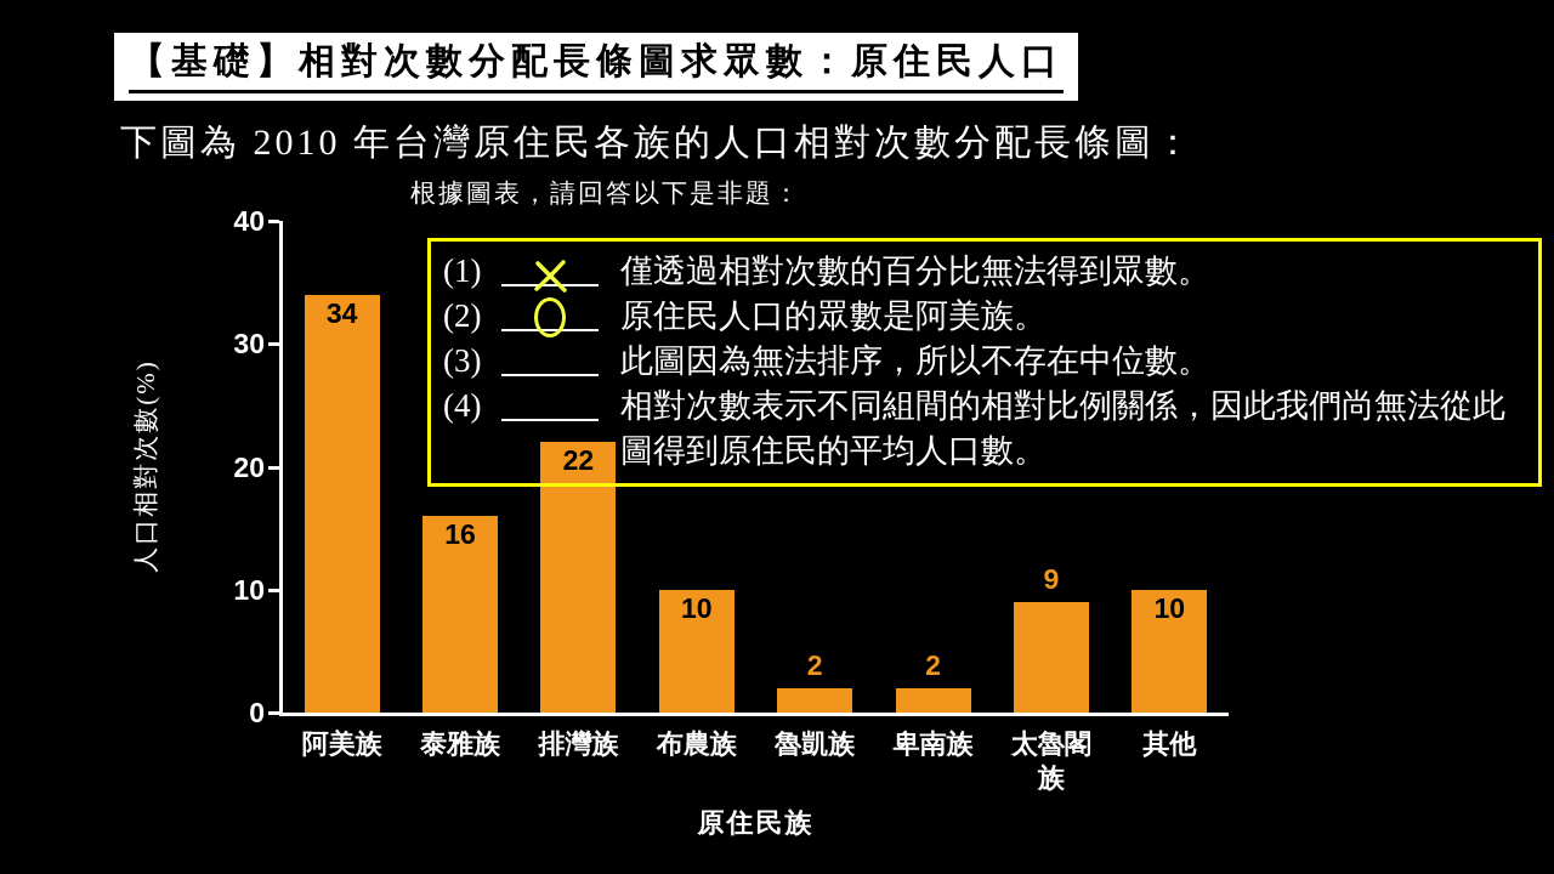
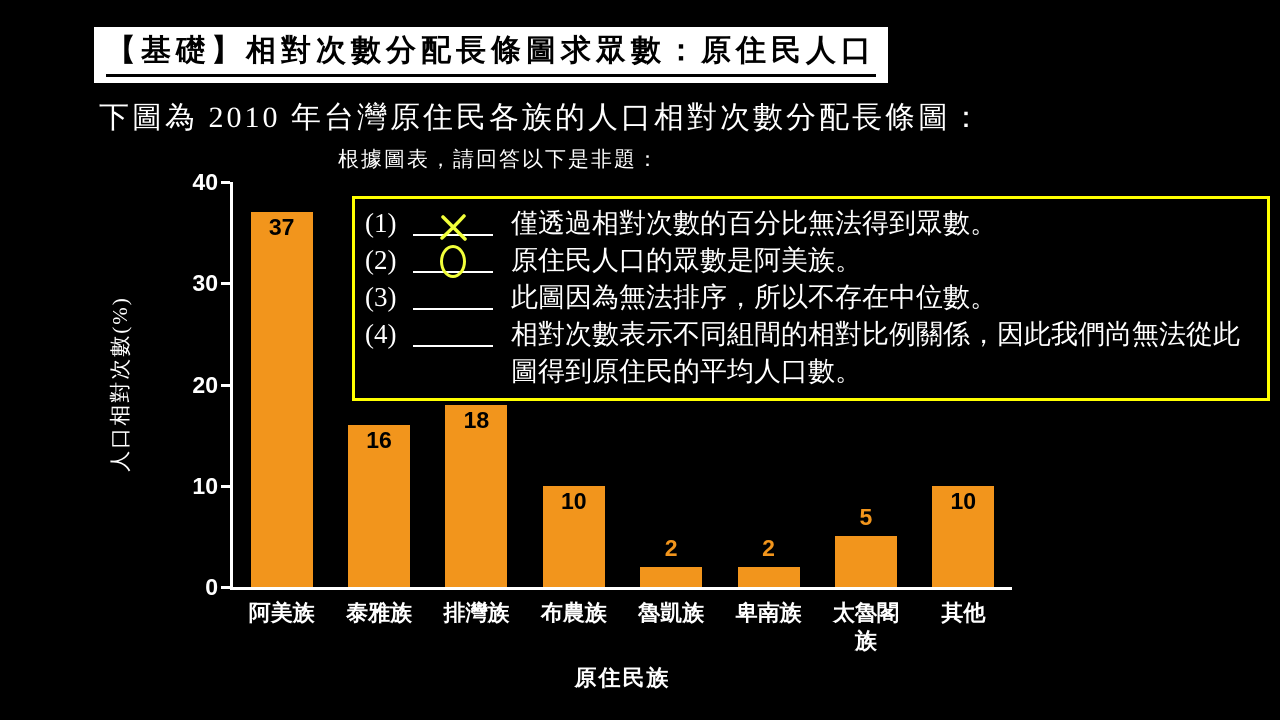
阿美族: 34 -> 37
排灣族: 22 -> 18
太魯閣族: 9 -> 5
